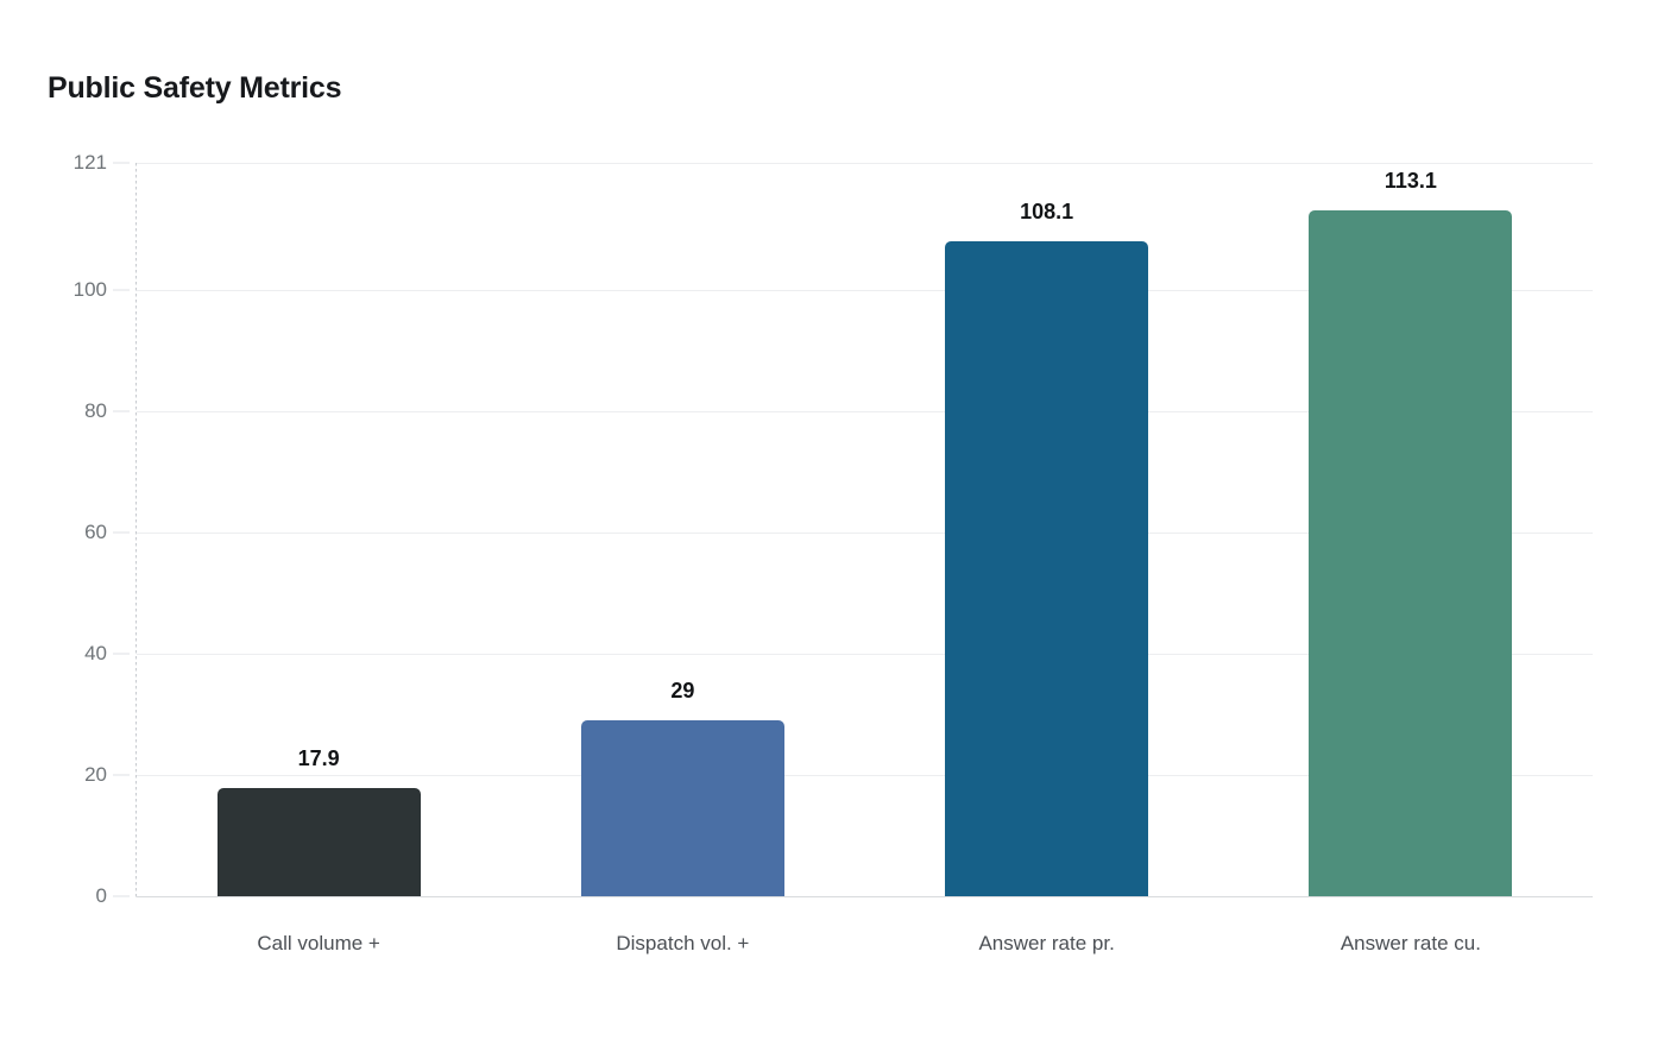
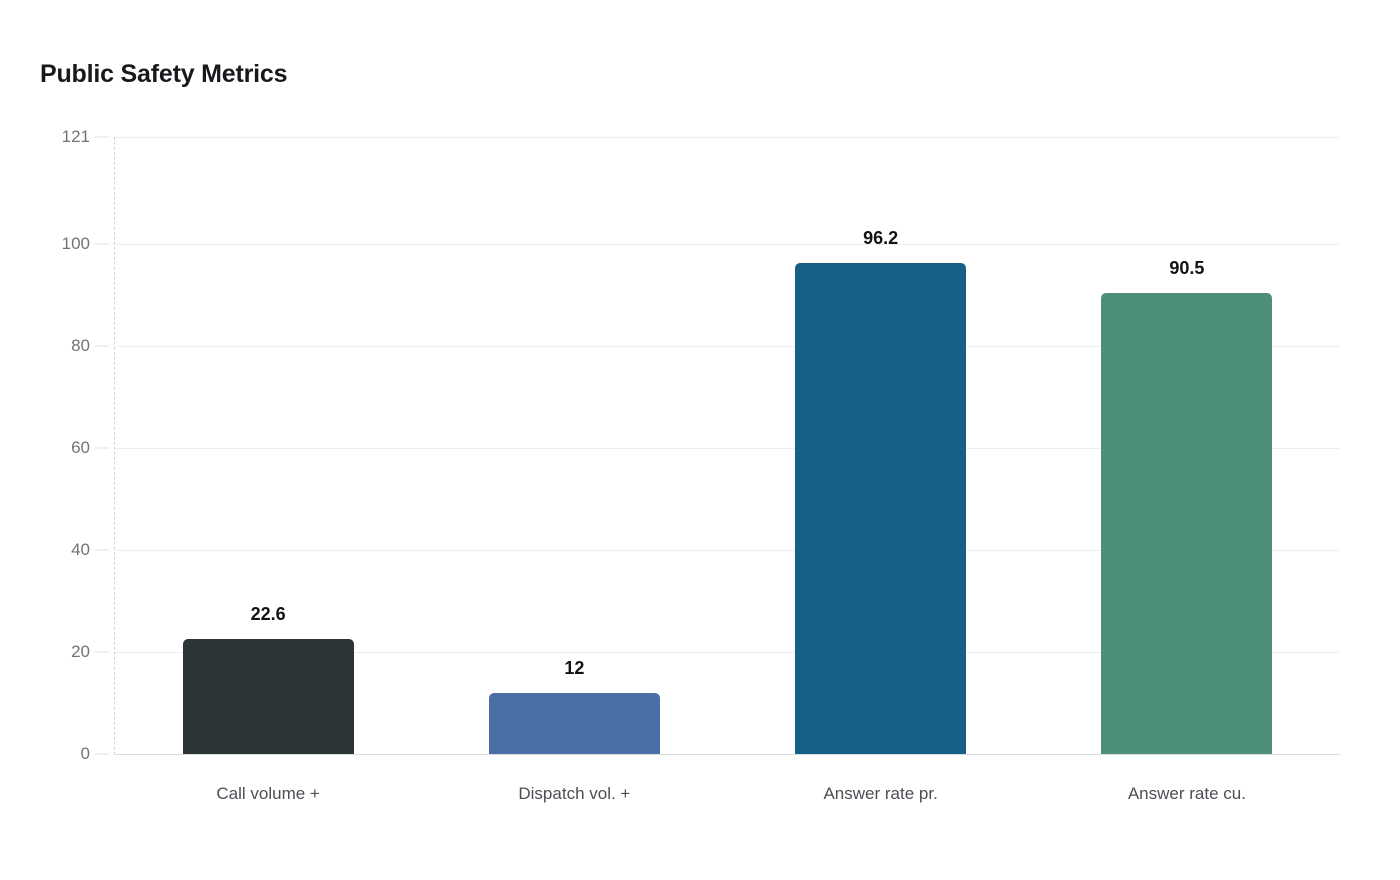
Call volume +: 17.9 -> 22.6
Dispatch vol. +: 29 -> 12
Answer rate pr.: 108.1 -> 96.2
Answer rate cu.: 113.1 -> 90.5
